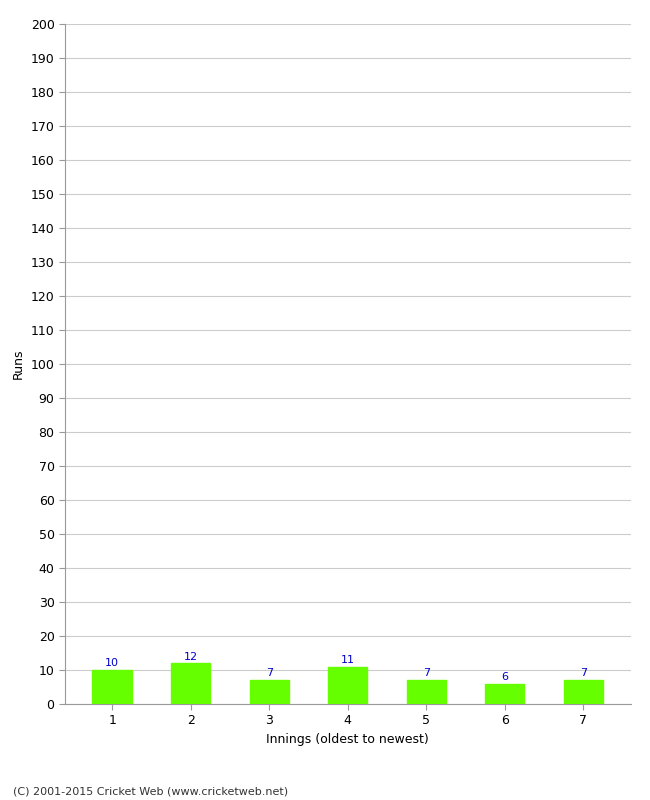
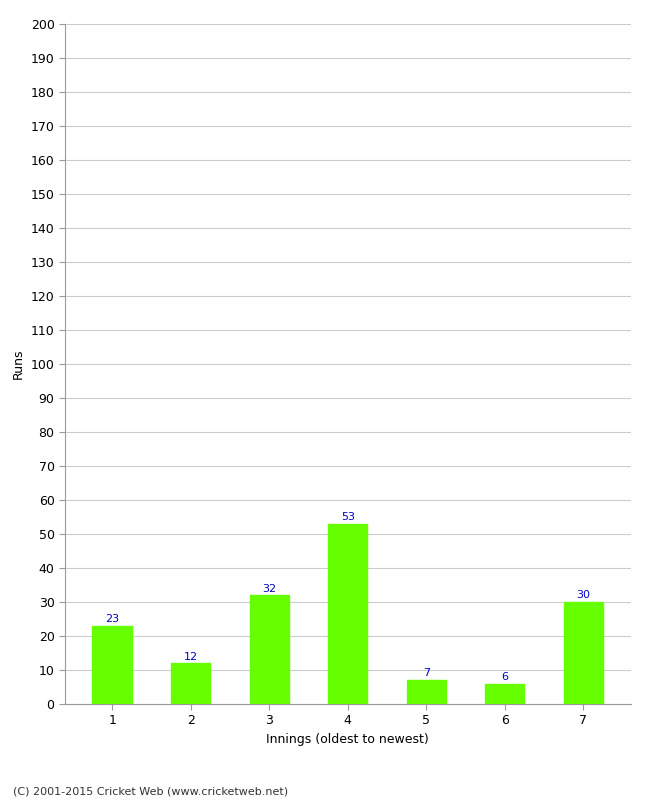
1: 10 -> 23
3: 7 -> 32
4: 11 -> 53
7: 7 -> 30
